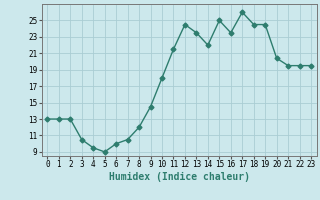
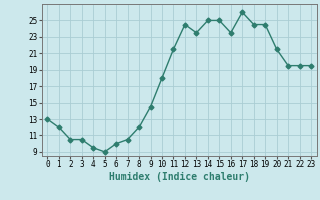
1: 13.0 -> 12.0
2: 13.0 -> 10.5
14: 22.0 -> 25.0
20: 20.4 -> 21.5
